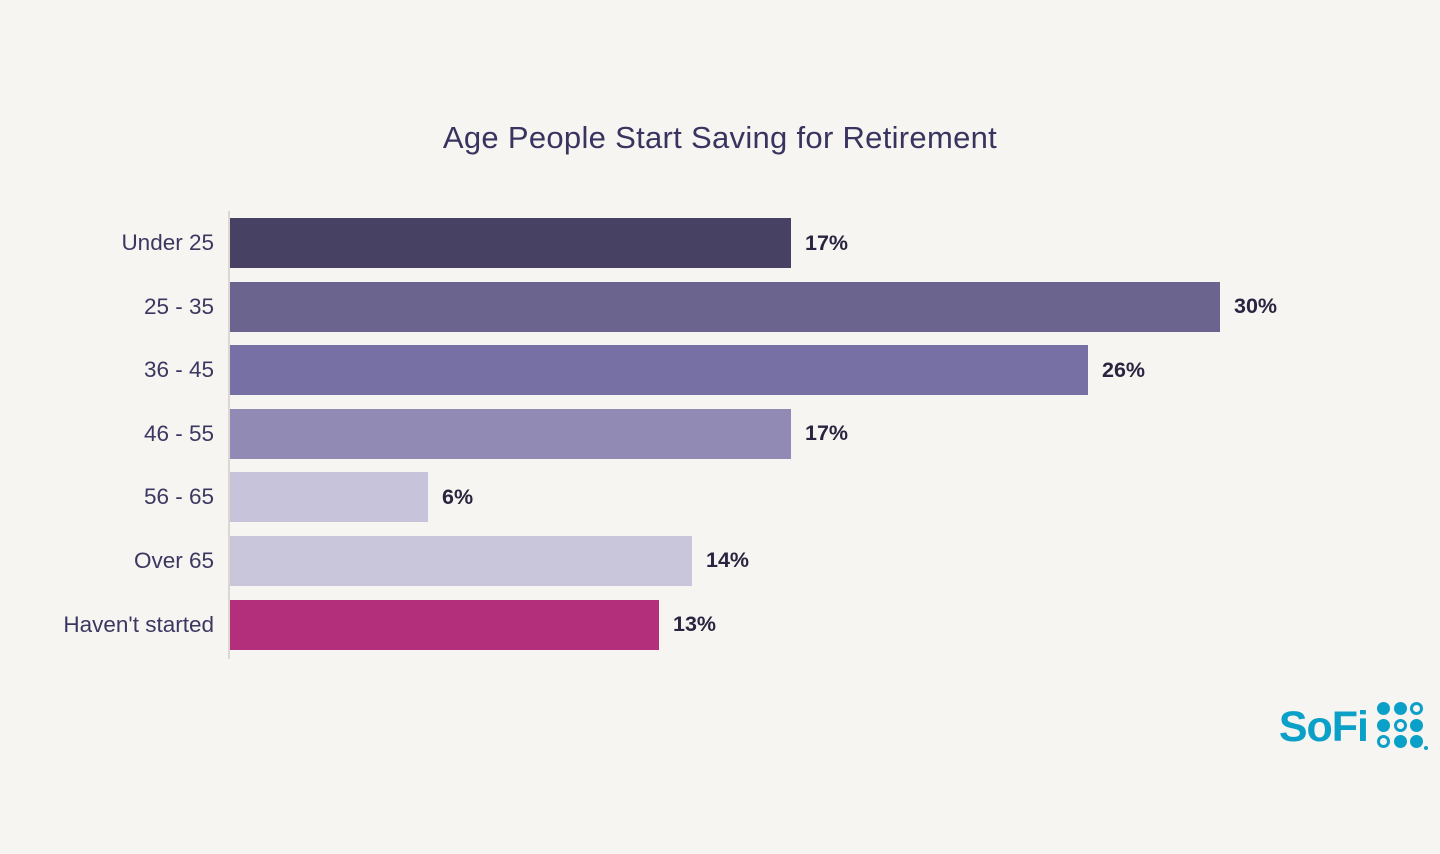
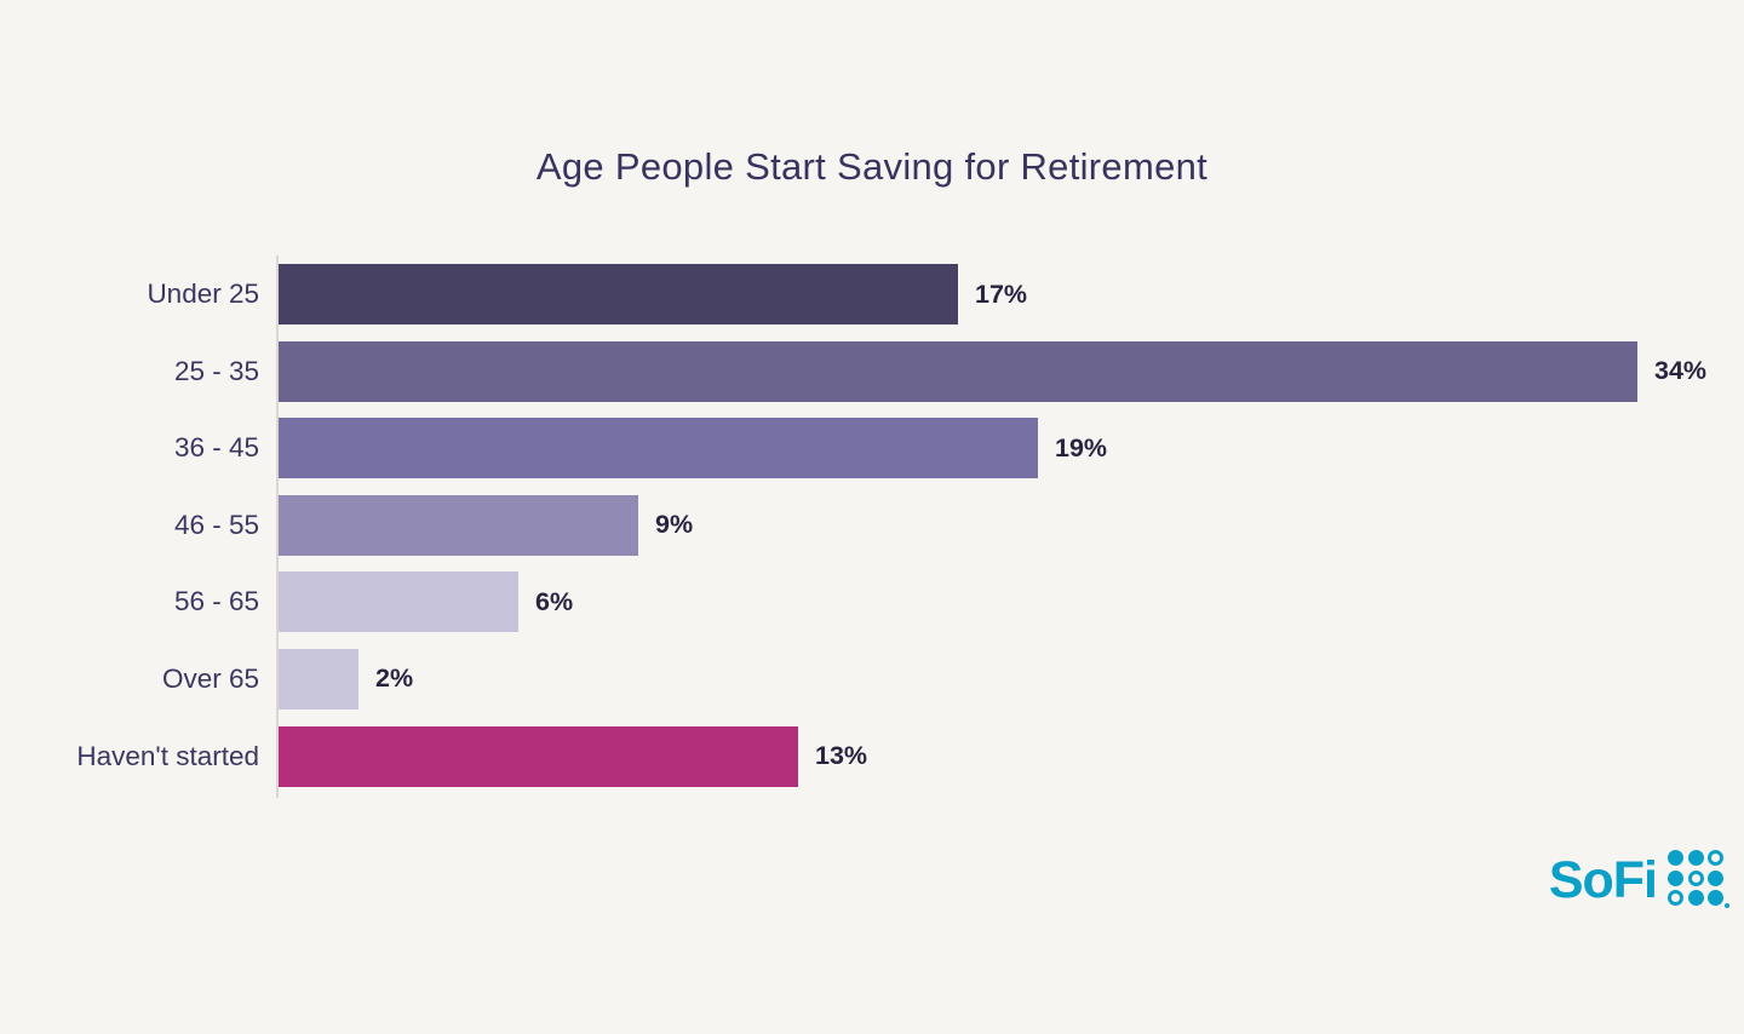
25 - 35: 30% -> 34%
36 - 45: 26% -> 19%
46 - 55: 17% -> 9%
Over 65: 14% -> 2%
